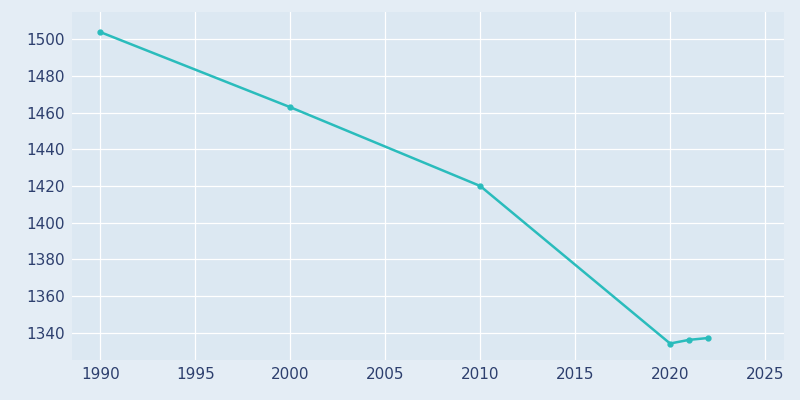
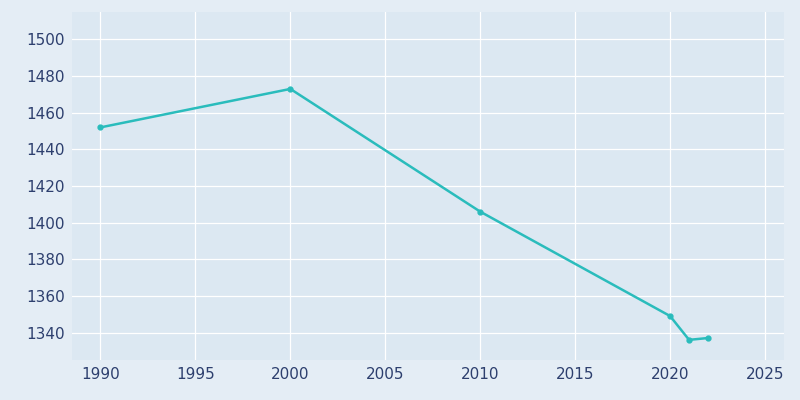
1990: 1504 -> 1452
2000: 1463 -> 1473
2010: 1420 -> 1406
2020: 1334 -> 1349
